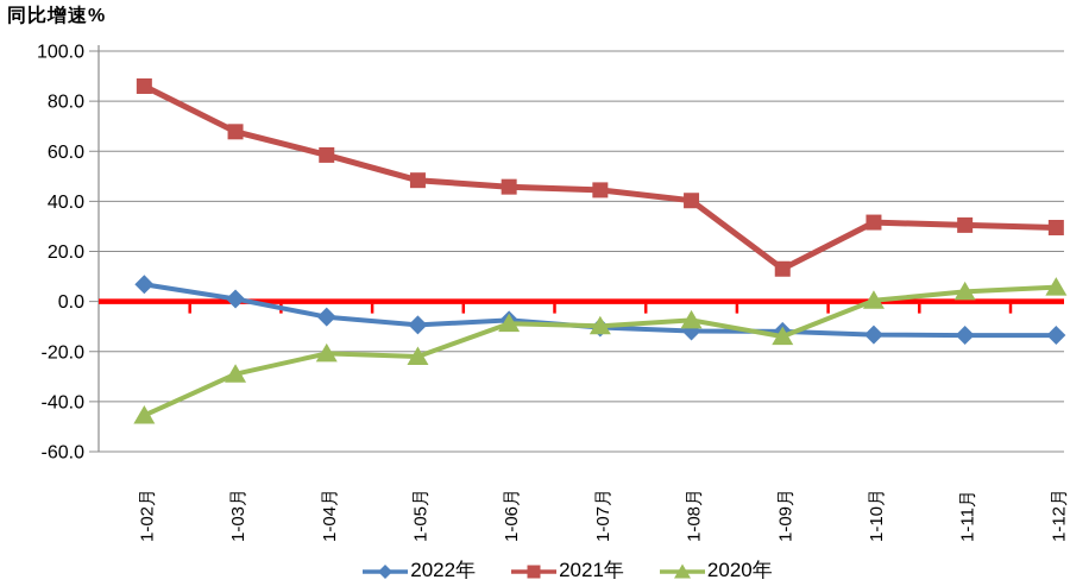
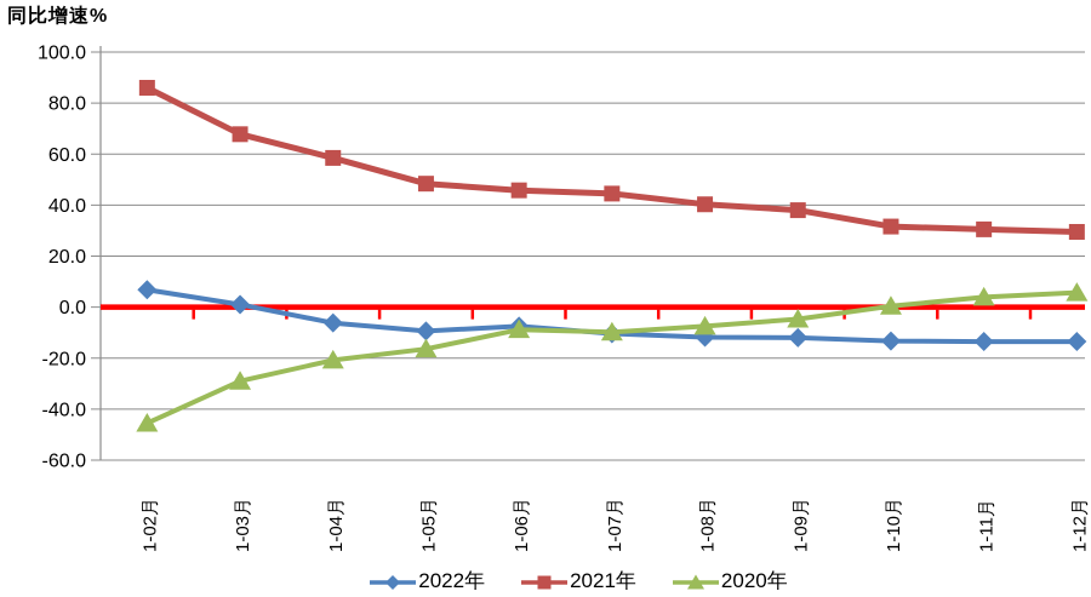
2020年/1-05月: -22 -> -16
2021年/1-09月: 13 -> 38
2020年/1-09月: -14 -> -5
